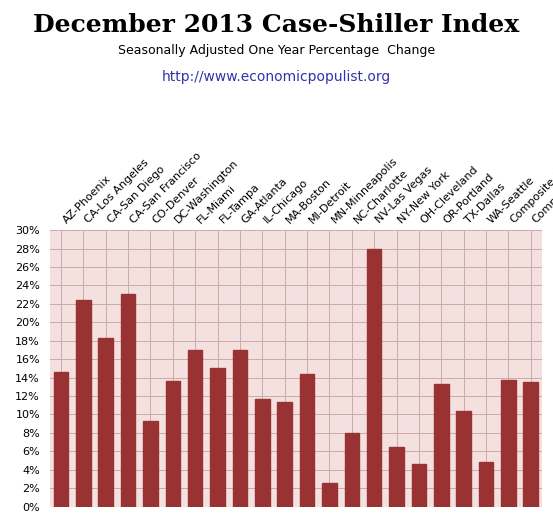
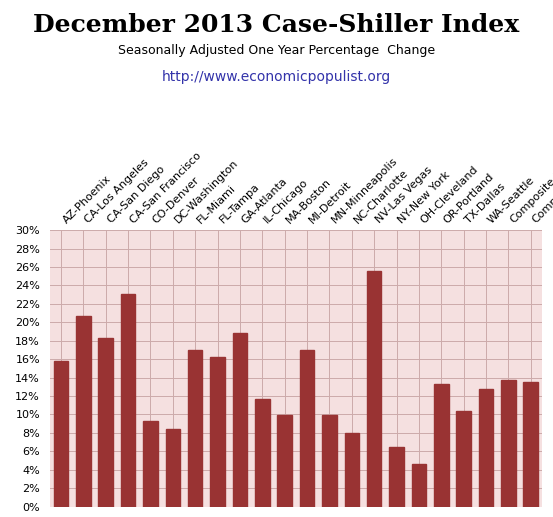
AZ-Phoenix: 14.6% -> 15.8%
CA-Los Angeles: 22.4% -> 20.7%
DC-Washington: 13.6% -> 8.4%
FL-Tampa: 15.0% -> 16.2%
GA-Atlanta: 17.0% -> 18.8%
MA-Boston: 11.4% -> 9.9%
MI-Detroit: 14.4% -> 17.0%
MN-Minneapolis: 2.6% -> 9.9%
NV-Las Vegas: 28.0% -> 25.6%
WA-Seattle: 4.8% -> 12.8%
